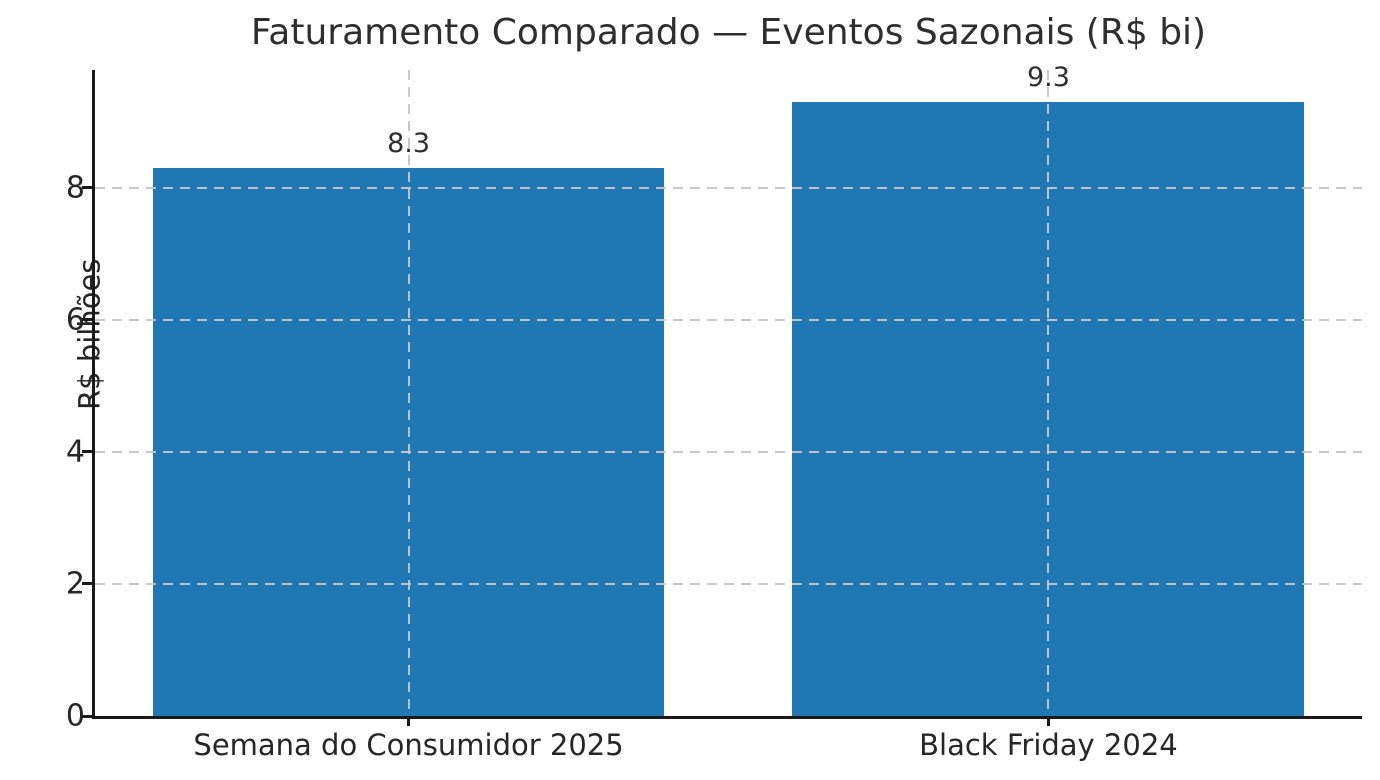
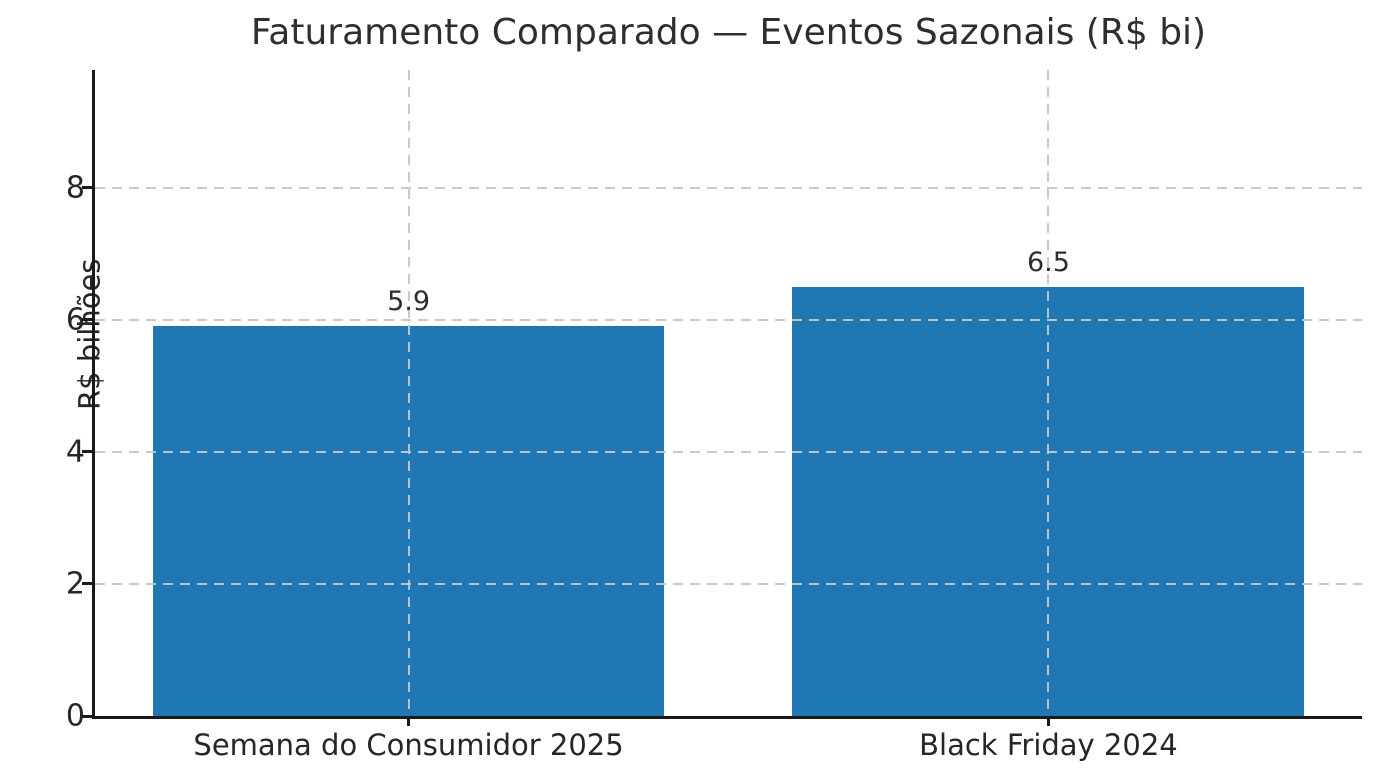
Semana do Consumidor 2025: 8.3 -> 5.9
Black Friday 2024: 9.3 -> 6.5
